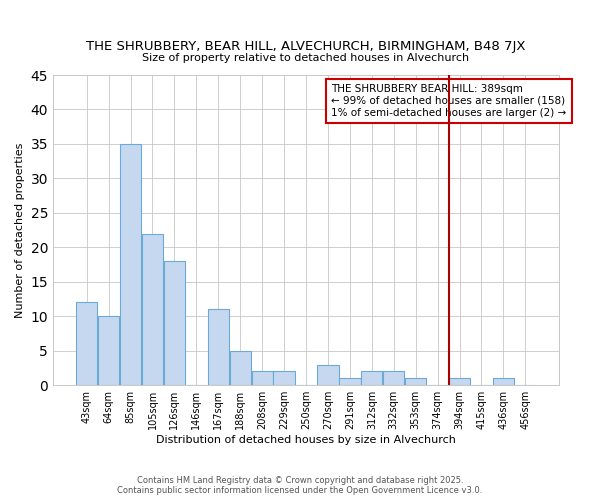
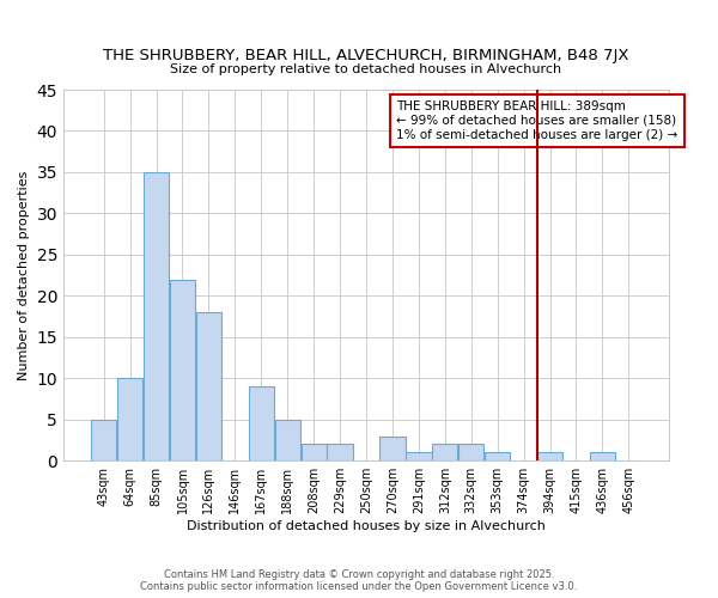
43sqm: 12 -> 5
167sqm: 11 -> 9
